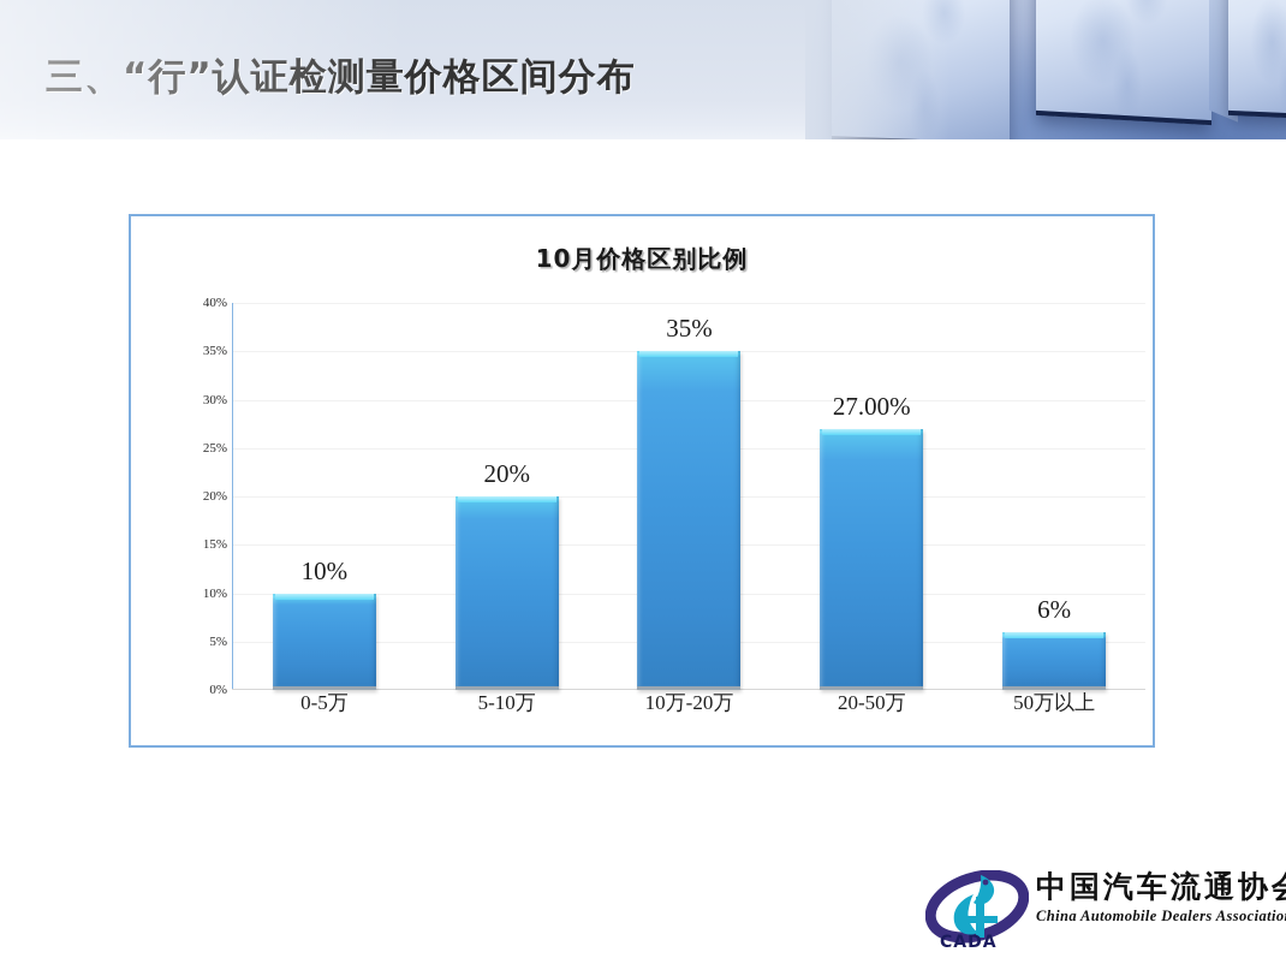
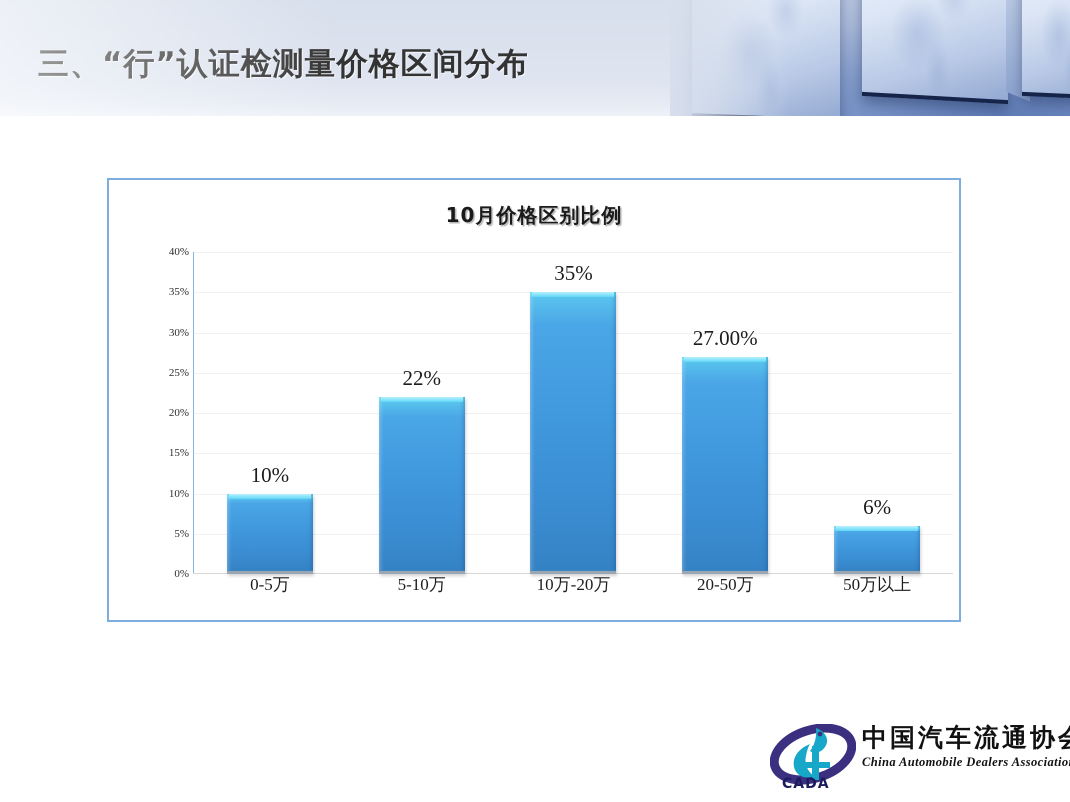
5-10万: 20% -> 22%
